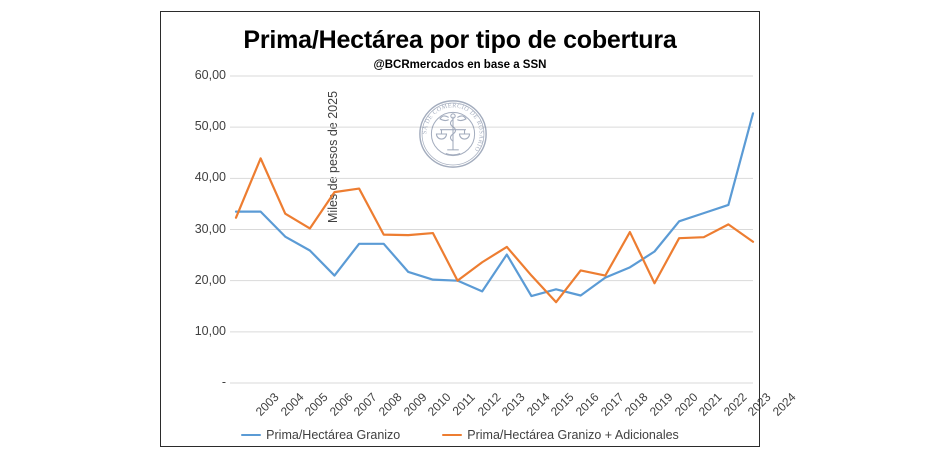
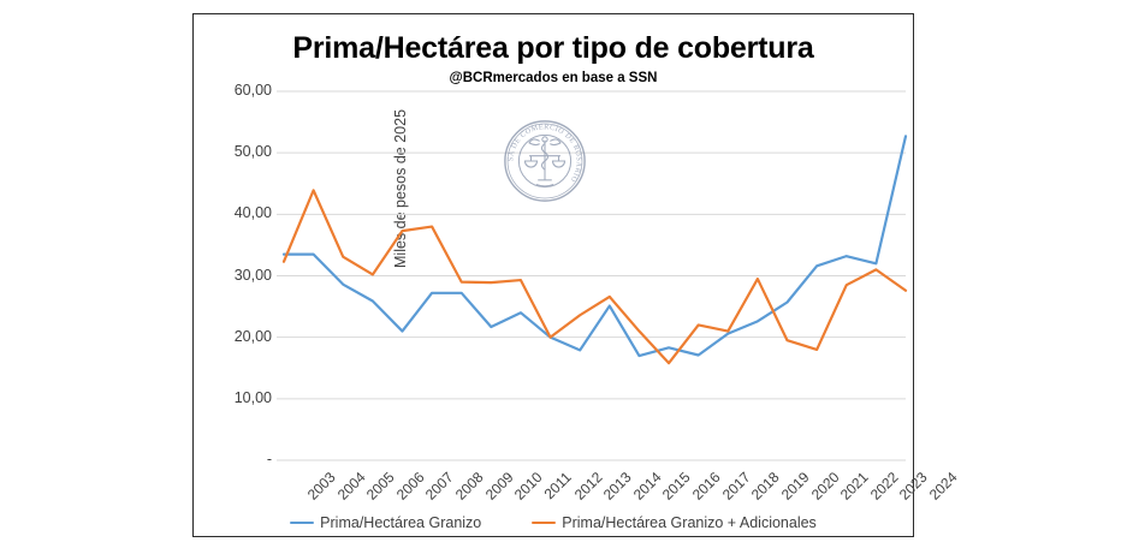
Prima/Hectárea Granizo/2011: 20 -> 24
Prima/Hectárea Granizo + Adicionales/2021: 28 -> 18
Prima/Hectárea Granizo/2023: 35 -> 32
